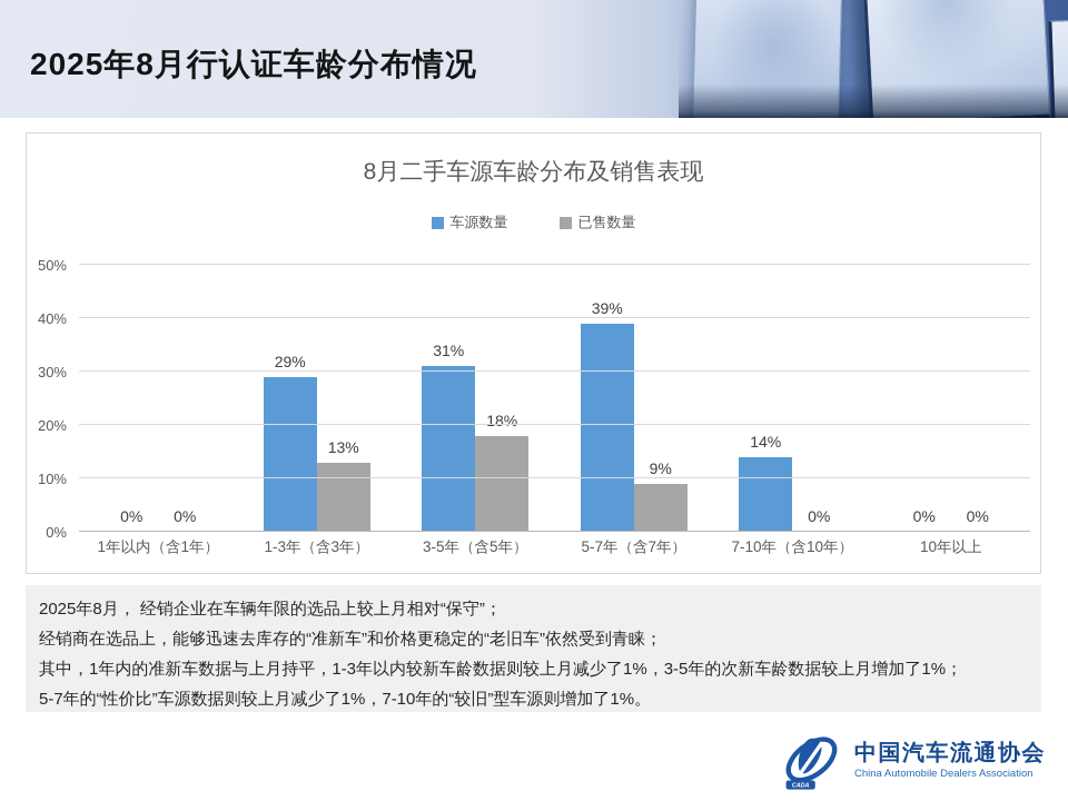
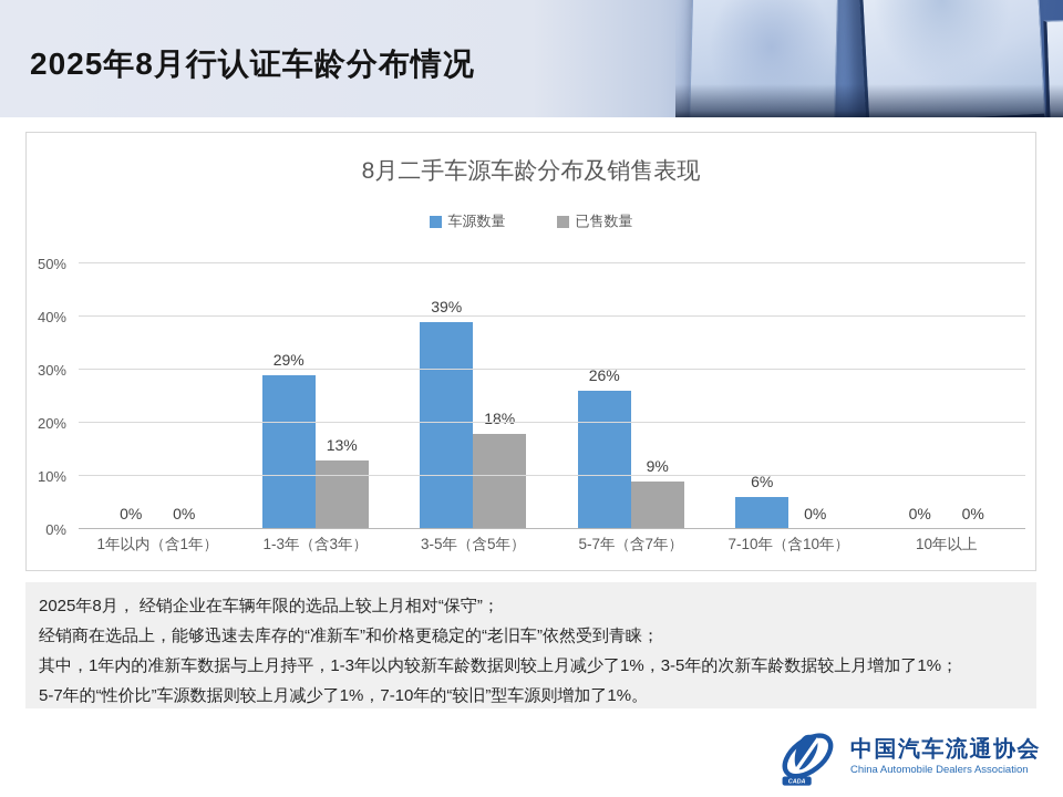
车源数量/3-5年（含5年）: 31% -> 39%
车源数量/5-7年（含7年）: 39% -> 26%
车源数量/7-10年（含10年）: 14% -> 6%
